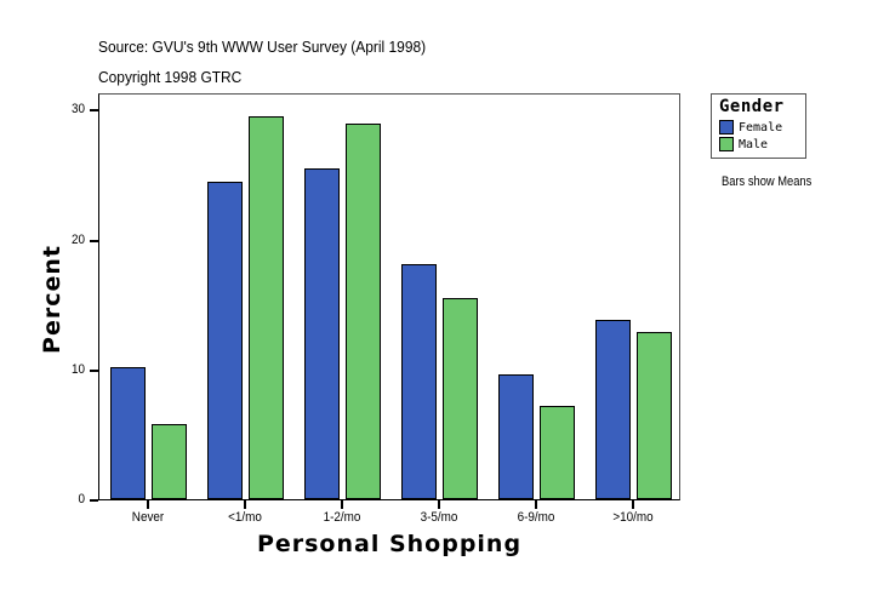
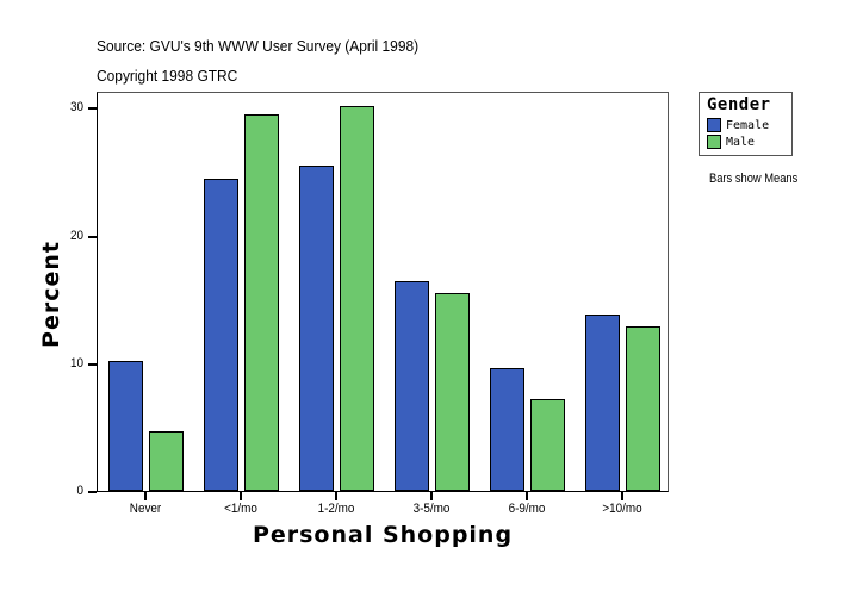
Male/Never: 5.8 -> 4.7
Male/1-2/mo: 28.9 -> 30.1
Female/3-5/mo: 18.1 -> 16.4
